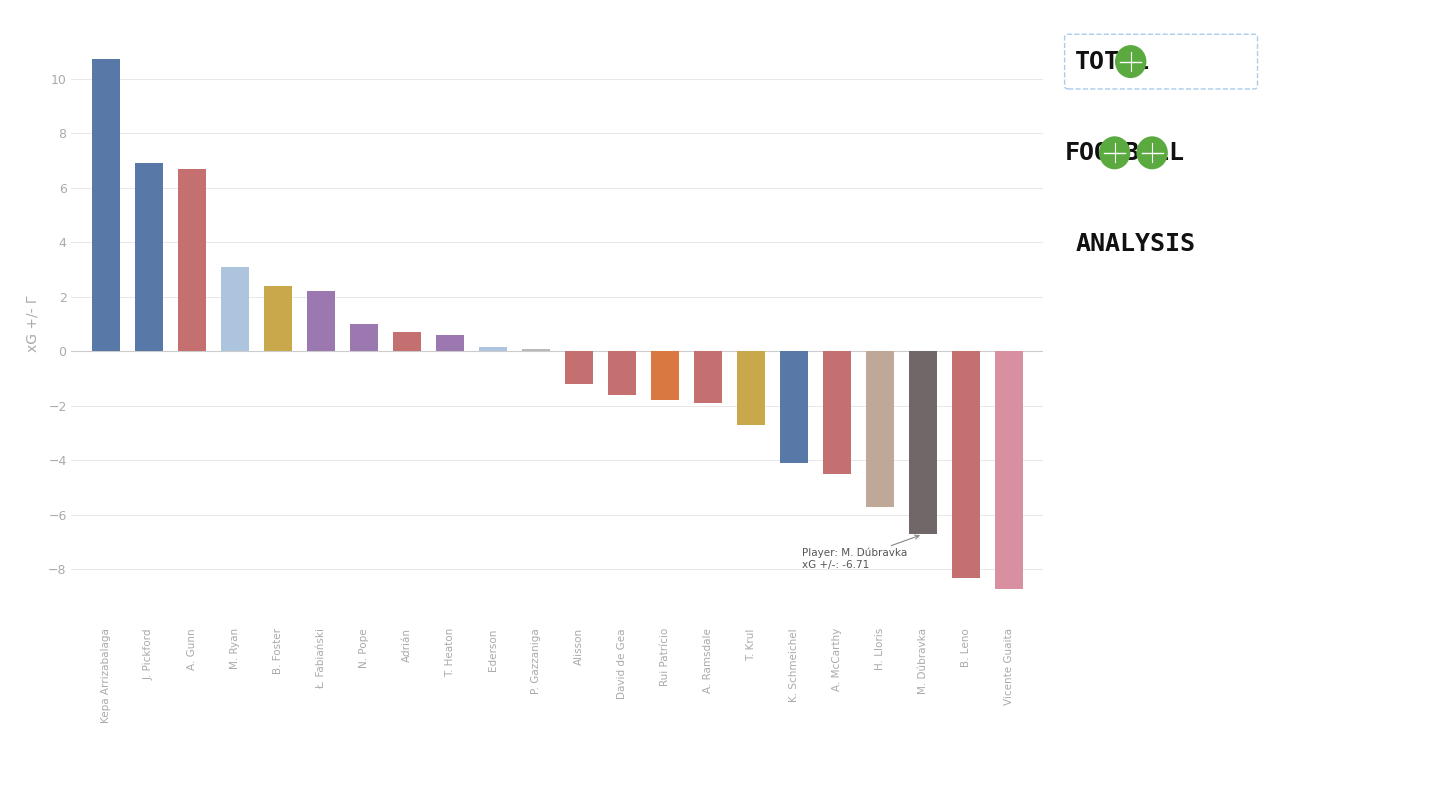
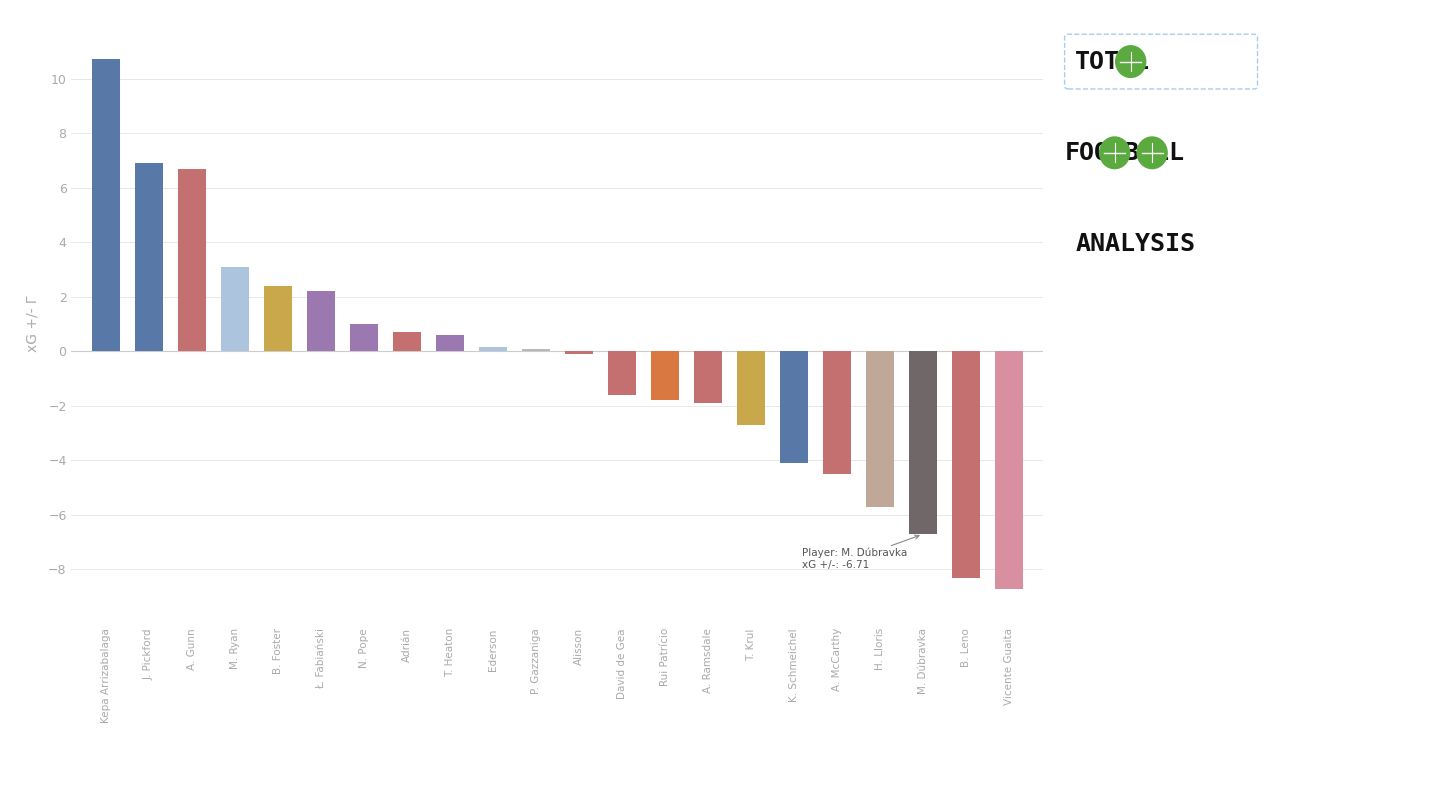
Alisson: -1.20 -> -0.10
